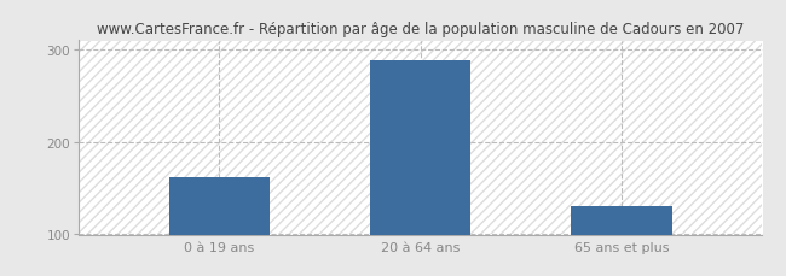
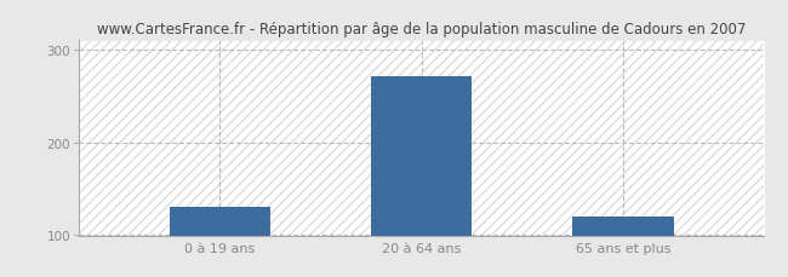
0 à 19 ans: 162 -> 130
20 à 64 ans: 288 -> 272
65 ans et plus: 130 -> 120
